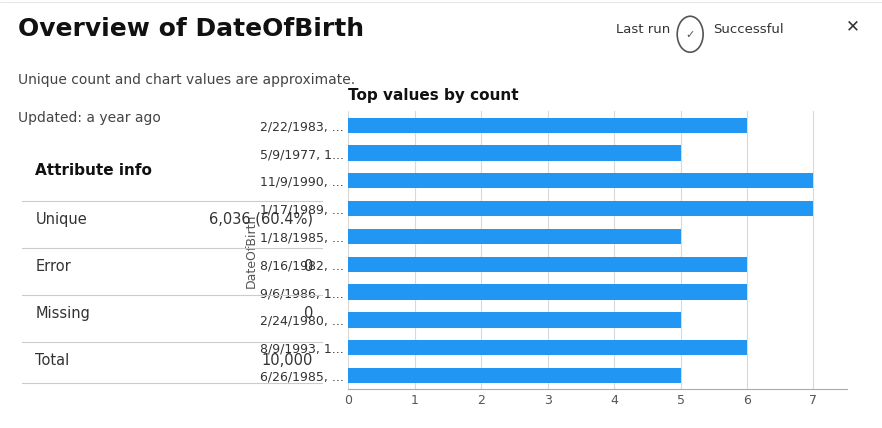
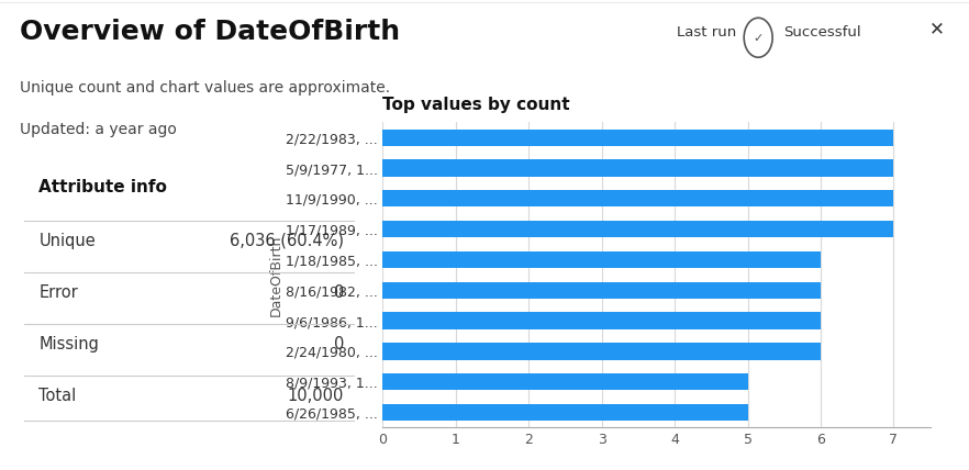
2/22/1983, ...: 6 -> 7
5/9/1977, 1...: 5 -> 7
1/18/1985, ...: 5 -> 6
2/24/1980, ...: 5 -> 6
8/9/1993, 1...: 6 -> 5
